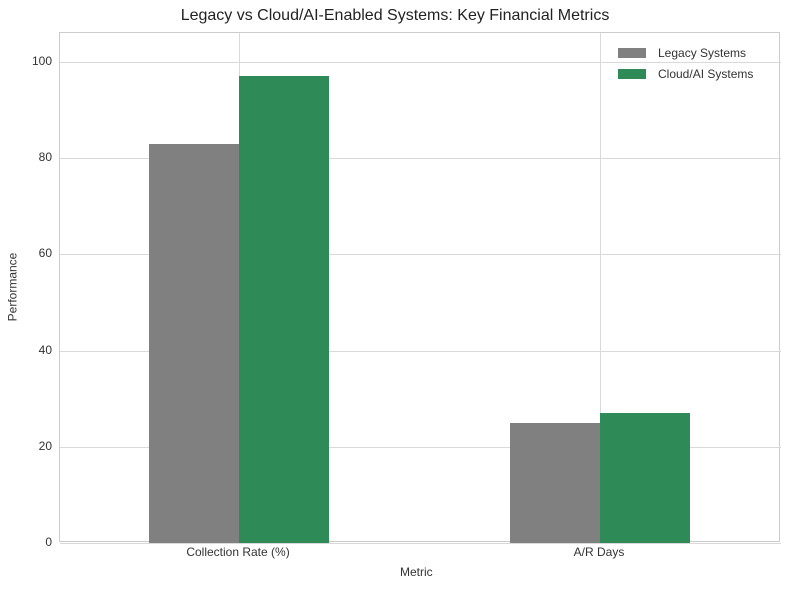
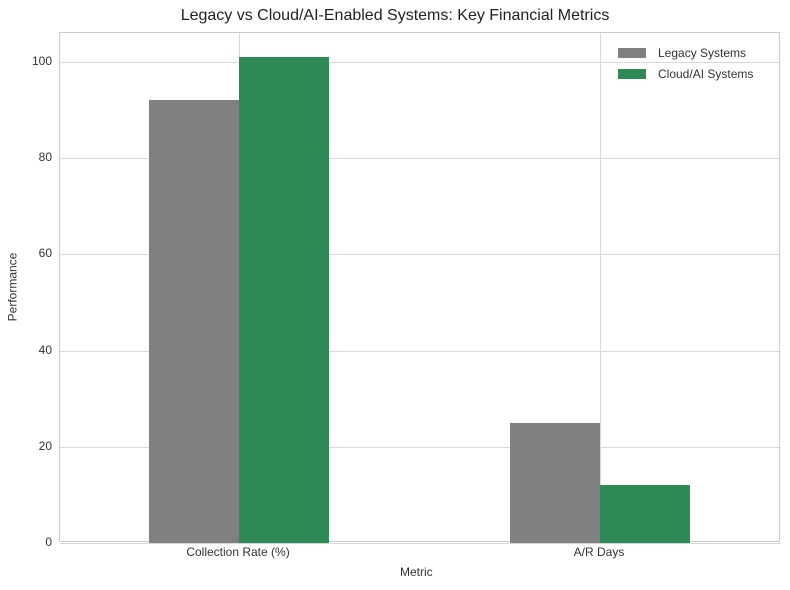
Legacy Systems/Collection Rate (%): 83 -> 92
Cloud/AI Systems/Collection Rate (%): 97 -> 101
Cloud/AI Systems/A/R Days: 27 -> 12
